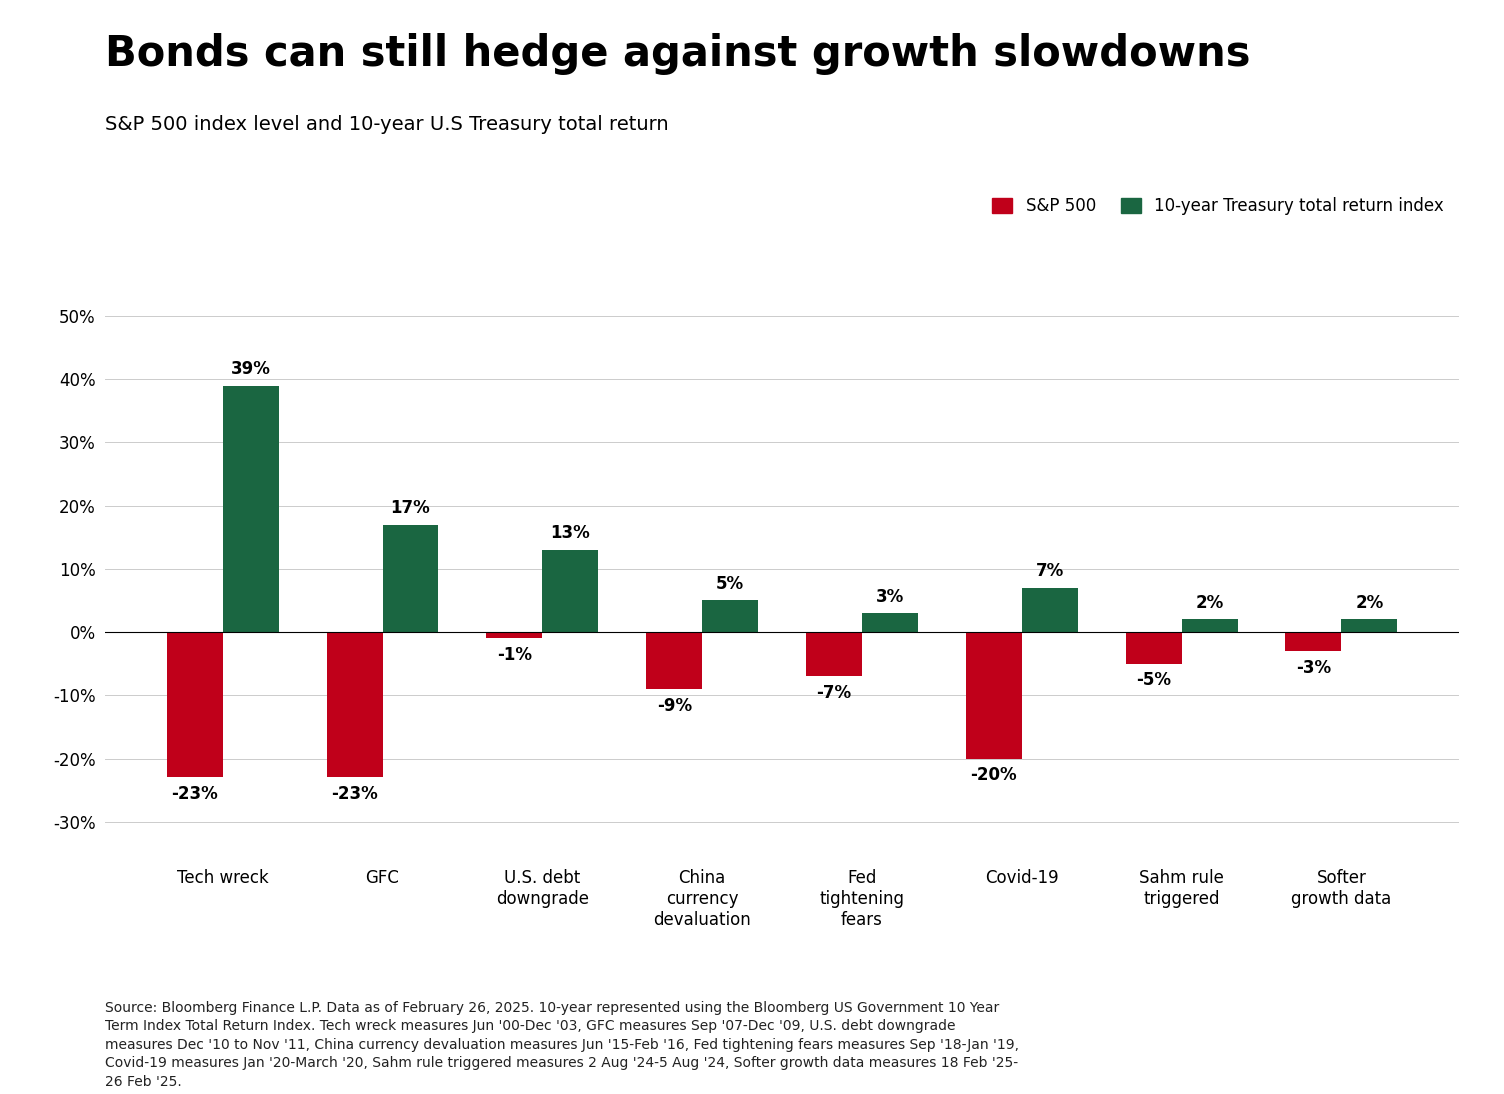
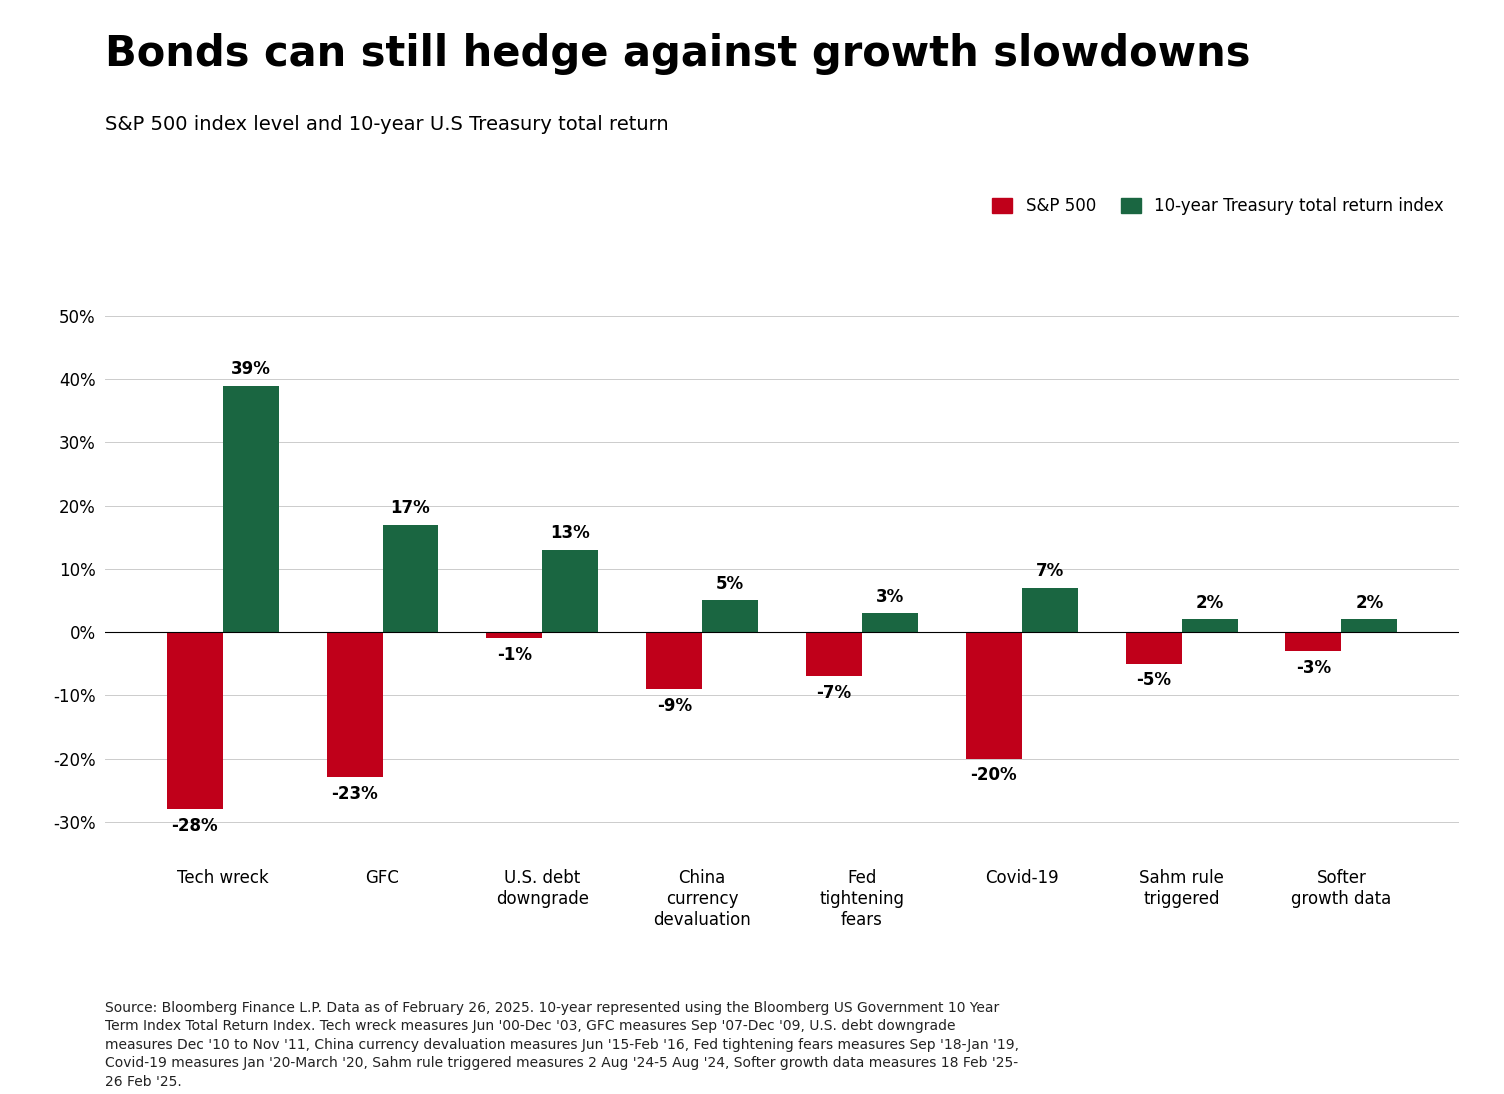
S&P 500/Tech wreck: -23% -> -28%
